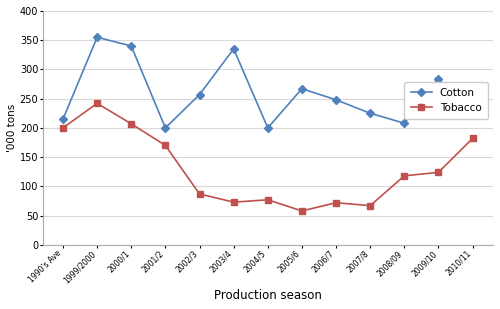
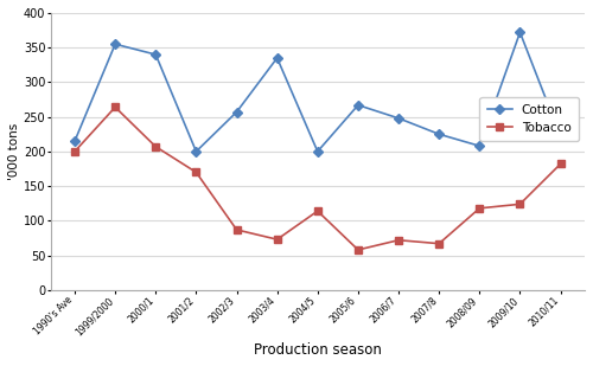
Tobacco/1999/2000: 242 -> 264
Tobacco/2004/5: 77 -> 114
Cotton/2009/10: 284 -> 372
